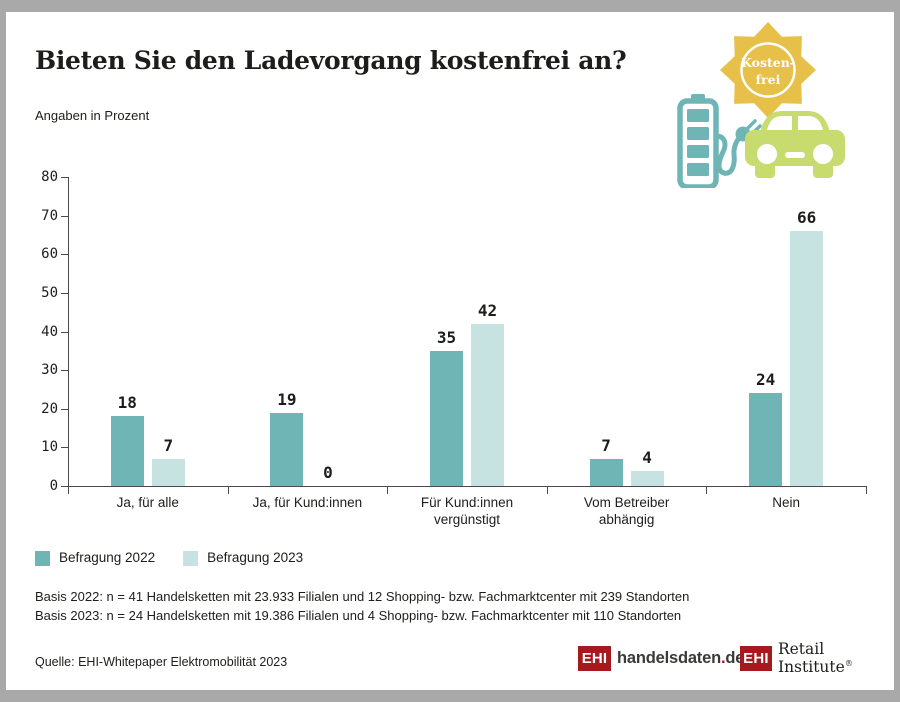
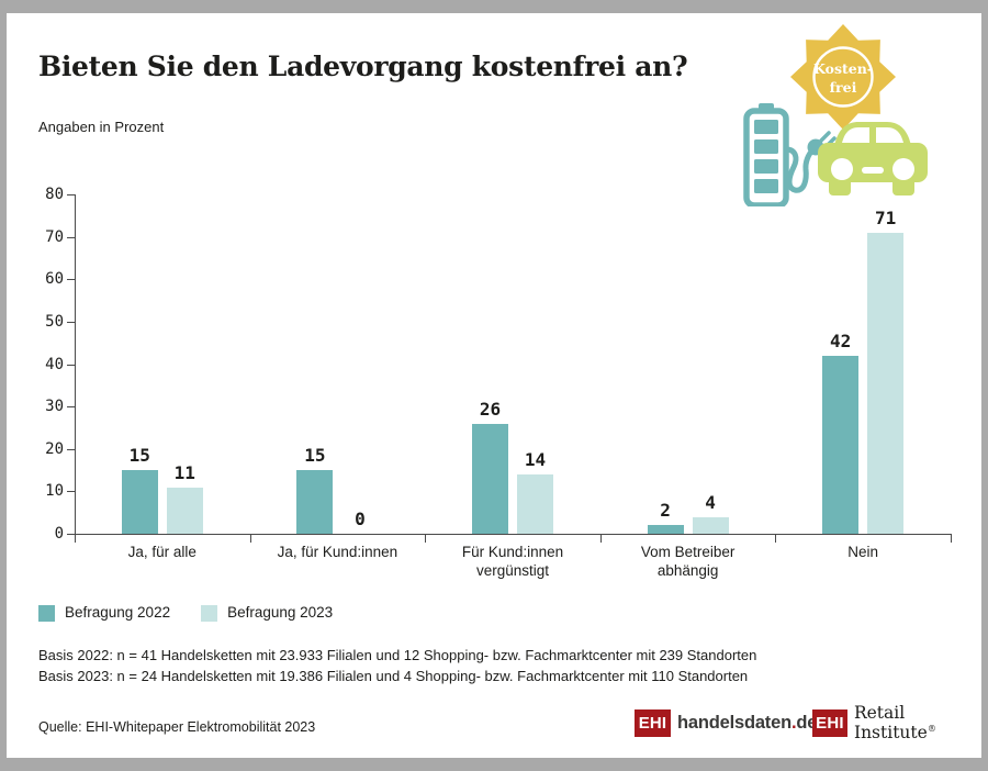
Befragung 2022/Ja, für alle: 18 -> 15
Befragung 2023/Ja, für alle: 7 -> 11
Befragung 2022/Ja, für Kund:innen: 19 -> 15
Befragung 2022/Für Kund:innen vergünstigt: 35 -> 26
Befragung 2023/Für Kund:innen vergünstigt: 42 -> 14
Befragung 2022/Vom Betreiber abhängig: 7 -> 2
Befragung 2022/Nein: 24 -> 42
Befragung 2023/Nein: 66 -> 71
